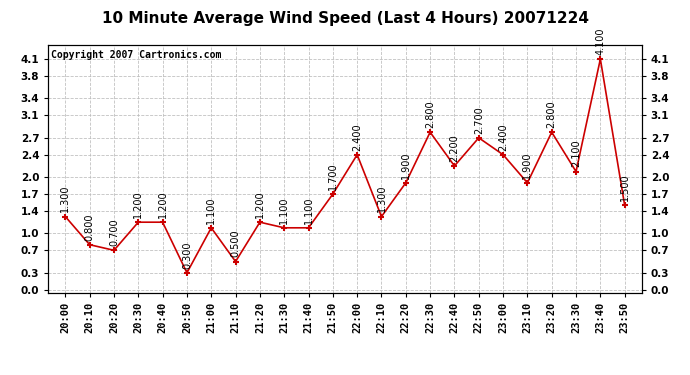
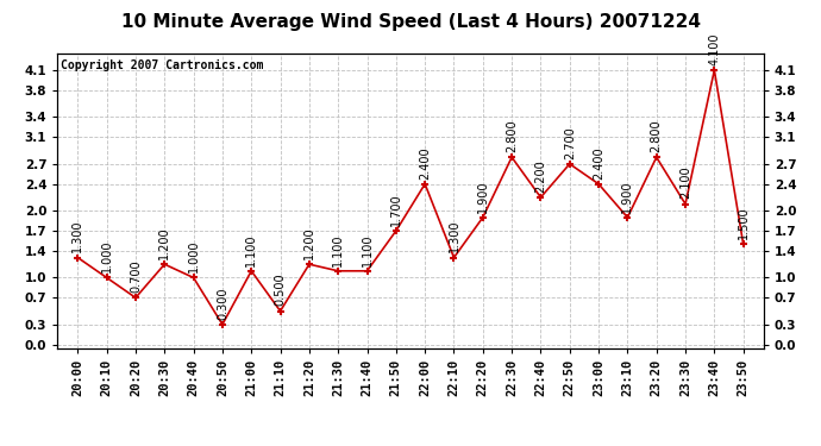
20:10: 0.800 -> 1.000
20:40: 1.200 -> 1.000
